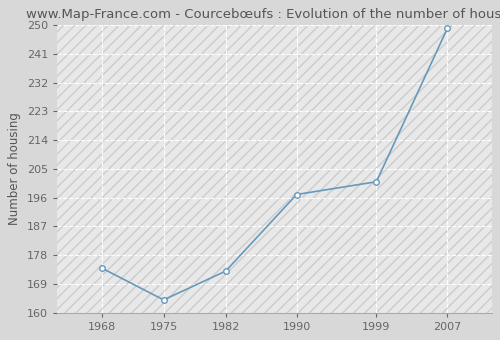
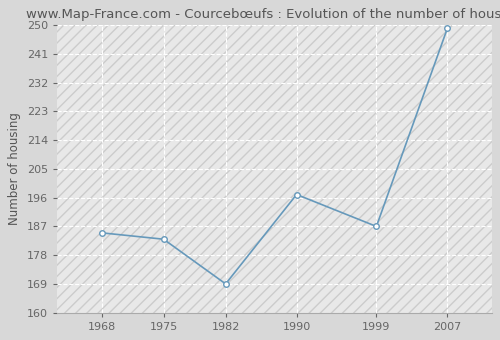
1968: 174 -> 185
1975: 164 -> 183
1982: 173 -> 169
1999: 201 -> 187
